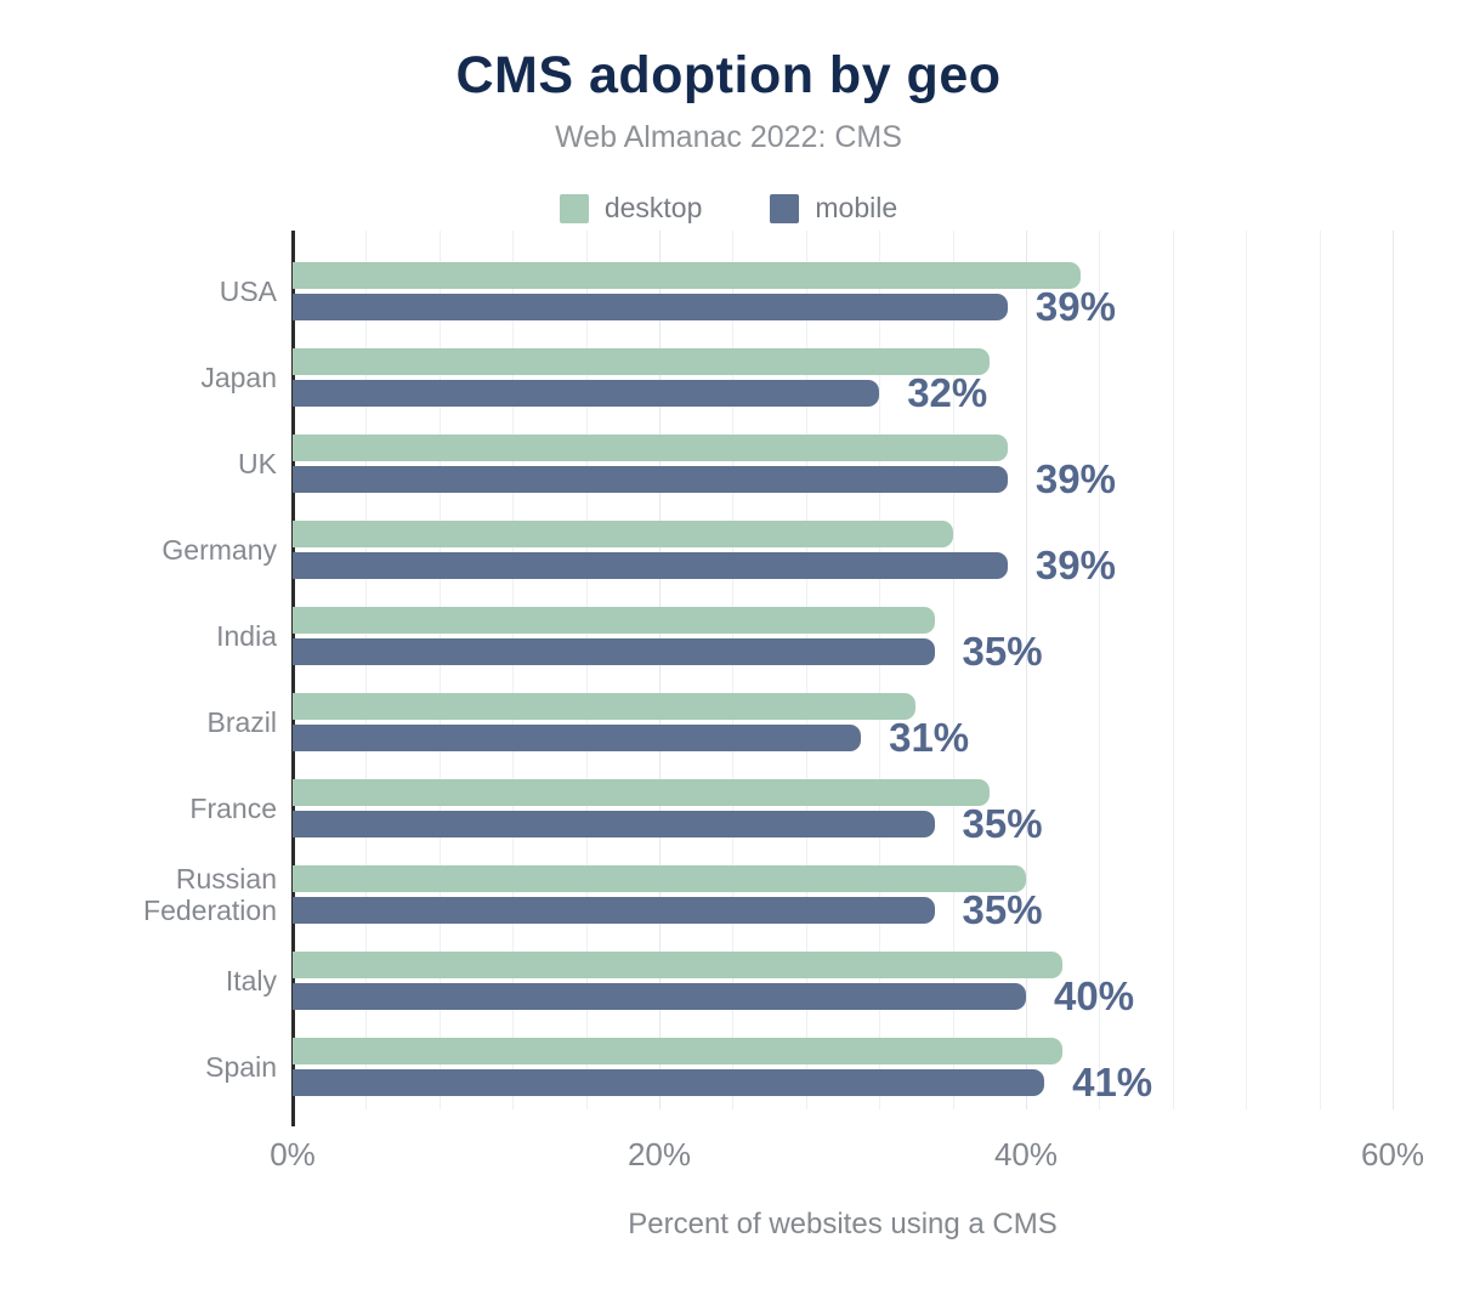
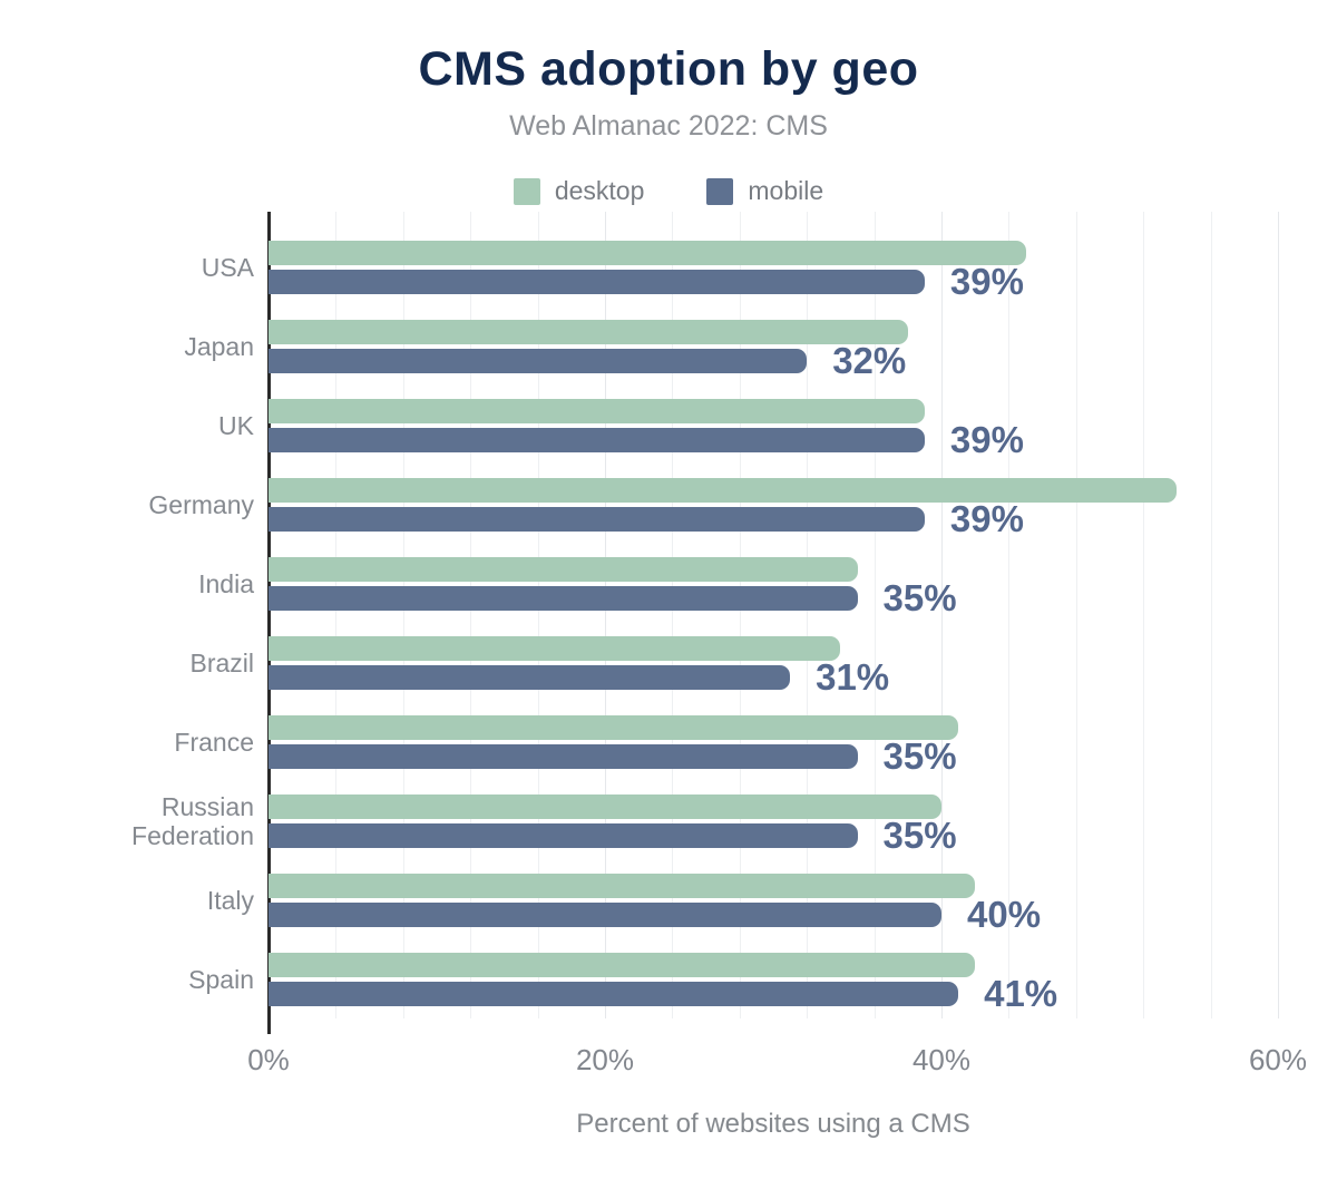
desktop/USA: 43% -> 45%
desktop/Germany: 36% -> 54%
desktop/France: 38% -> 41%
